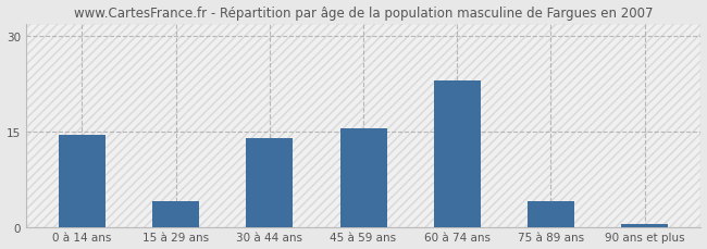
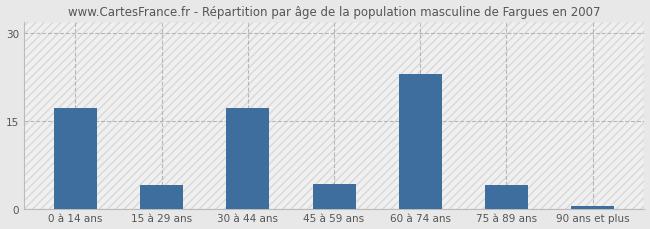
0 à 14 ans: 14.5 -> 17.2
30 à 44 ans: 14.0 -> 17.2
45 à 59 ans: 15.5 -> 4.2
